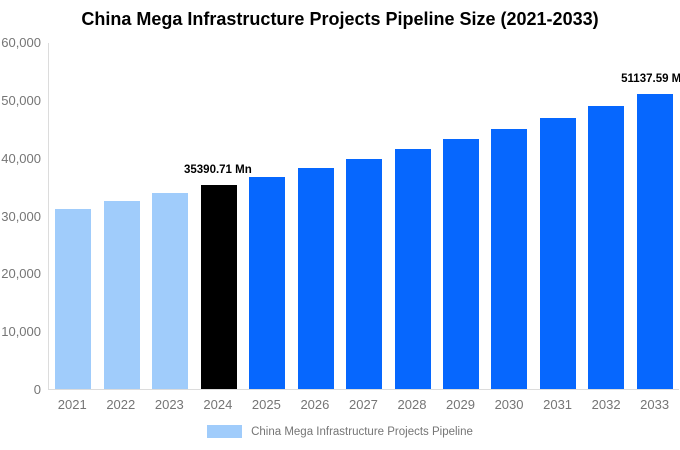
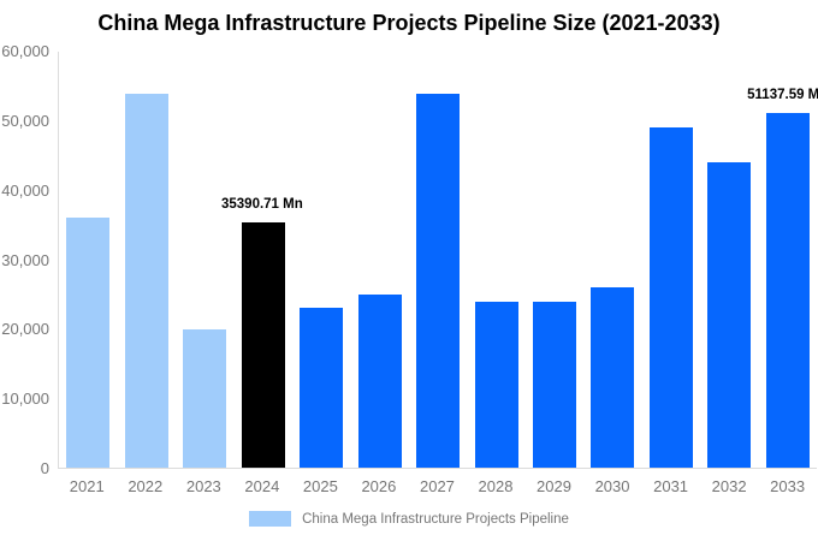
2021: 31000 -> 36000
2022: 33000 -> 54000
2023: 34000 -> 20000
2025: 37000 -> 23000
2026: 38000 -> 25000
2027: 40000 -> 54000
2028: 42000 -> 24000
2029: 43000 -> 24000
2030: 45000 -> 26000
2031: 47000 -> 49000
2032: 49000 -> 44000
